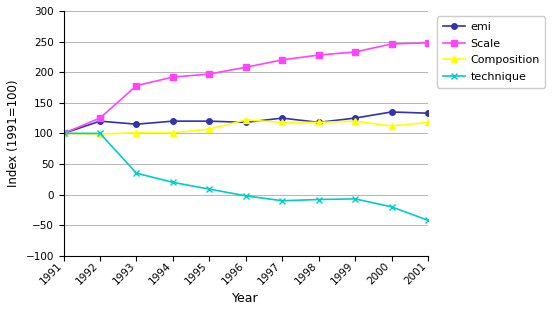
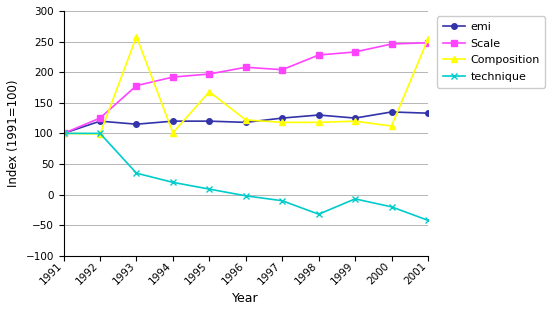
Composition/1993: 101 -> 258
Composition/1995: 107 -> 168
Scale/1997: 220 -> 204
emi/1998: 118 -> 130
technique/1998: -8 -> -32
Composition/2001: 118 -> 254
